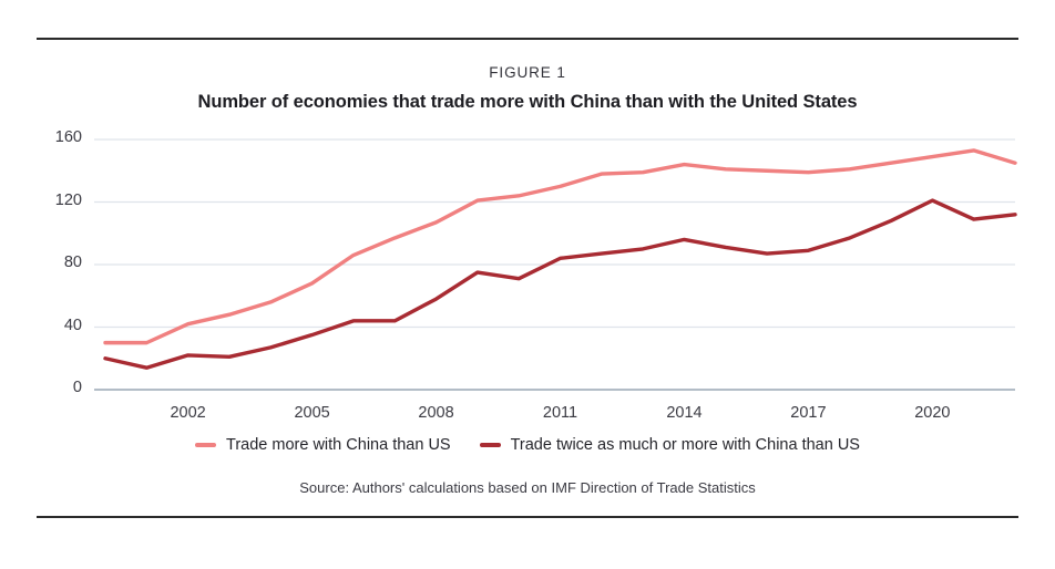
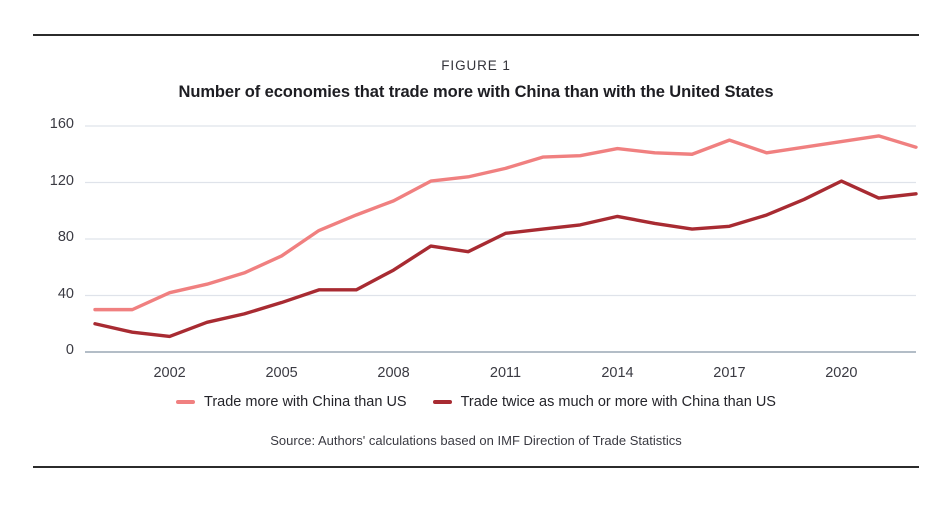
Trade twice as much or more with China than US/2002: 22 -> 11
Trade more with China than US/2017: 139 -> 150
